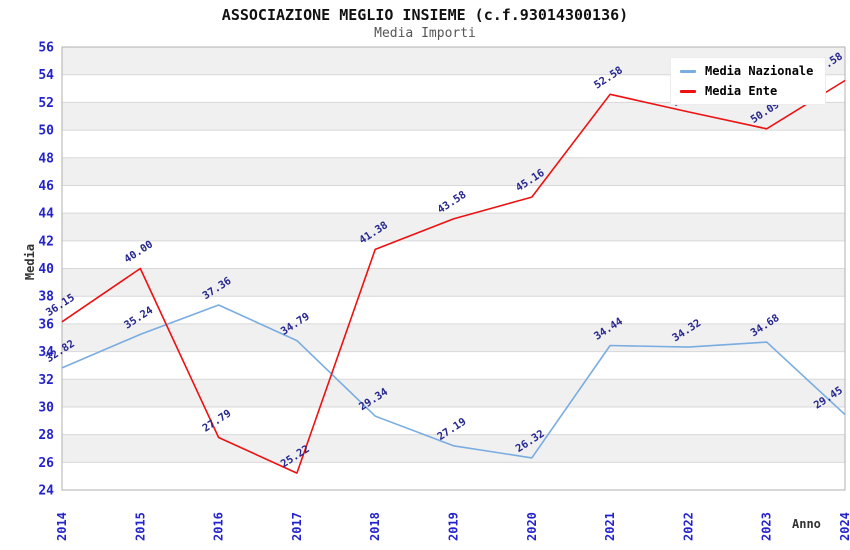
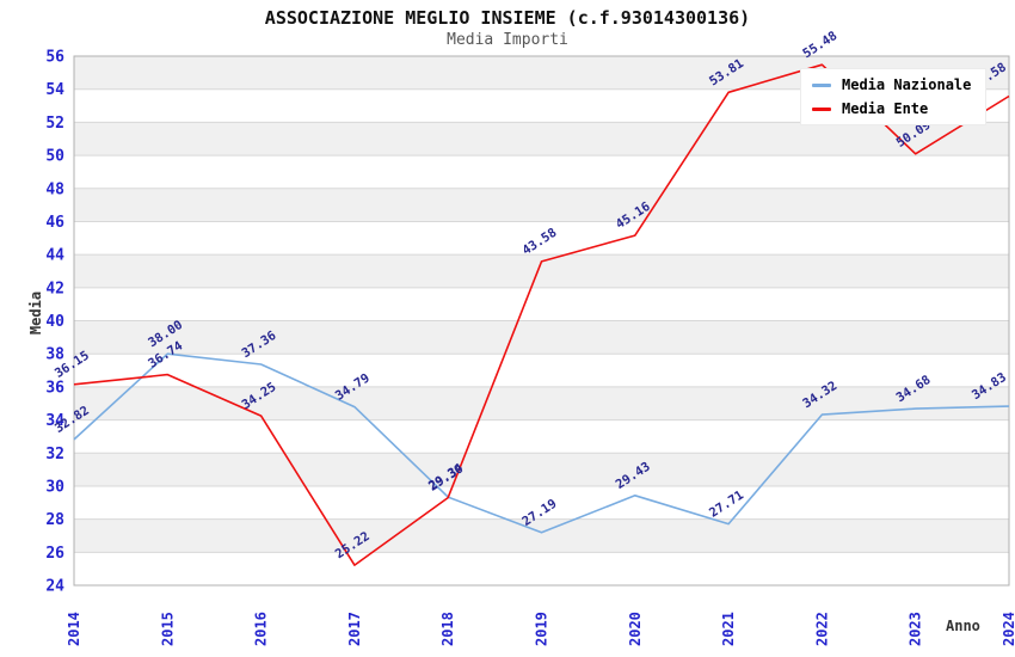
Media Nazionale/2015: 35.24 -> 38.00
Media Ente/2015: 40.00 -> 36.74
Media Ente/2016: 27.79 -> 34.25
Media Ente/2018: 41.38 -> 29.30
Media Nazionale/2020: 26.32 -> 29.43
Media Nazionale/2021: 34.44 -> 27.71
Media Ente/2021: 52.58 -> 53.81
Media Ente/2022: 51.31 -> 55.48
Media Nazionale/2024: 29.45 -> 34.83
